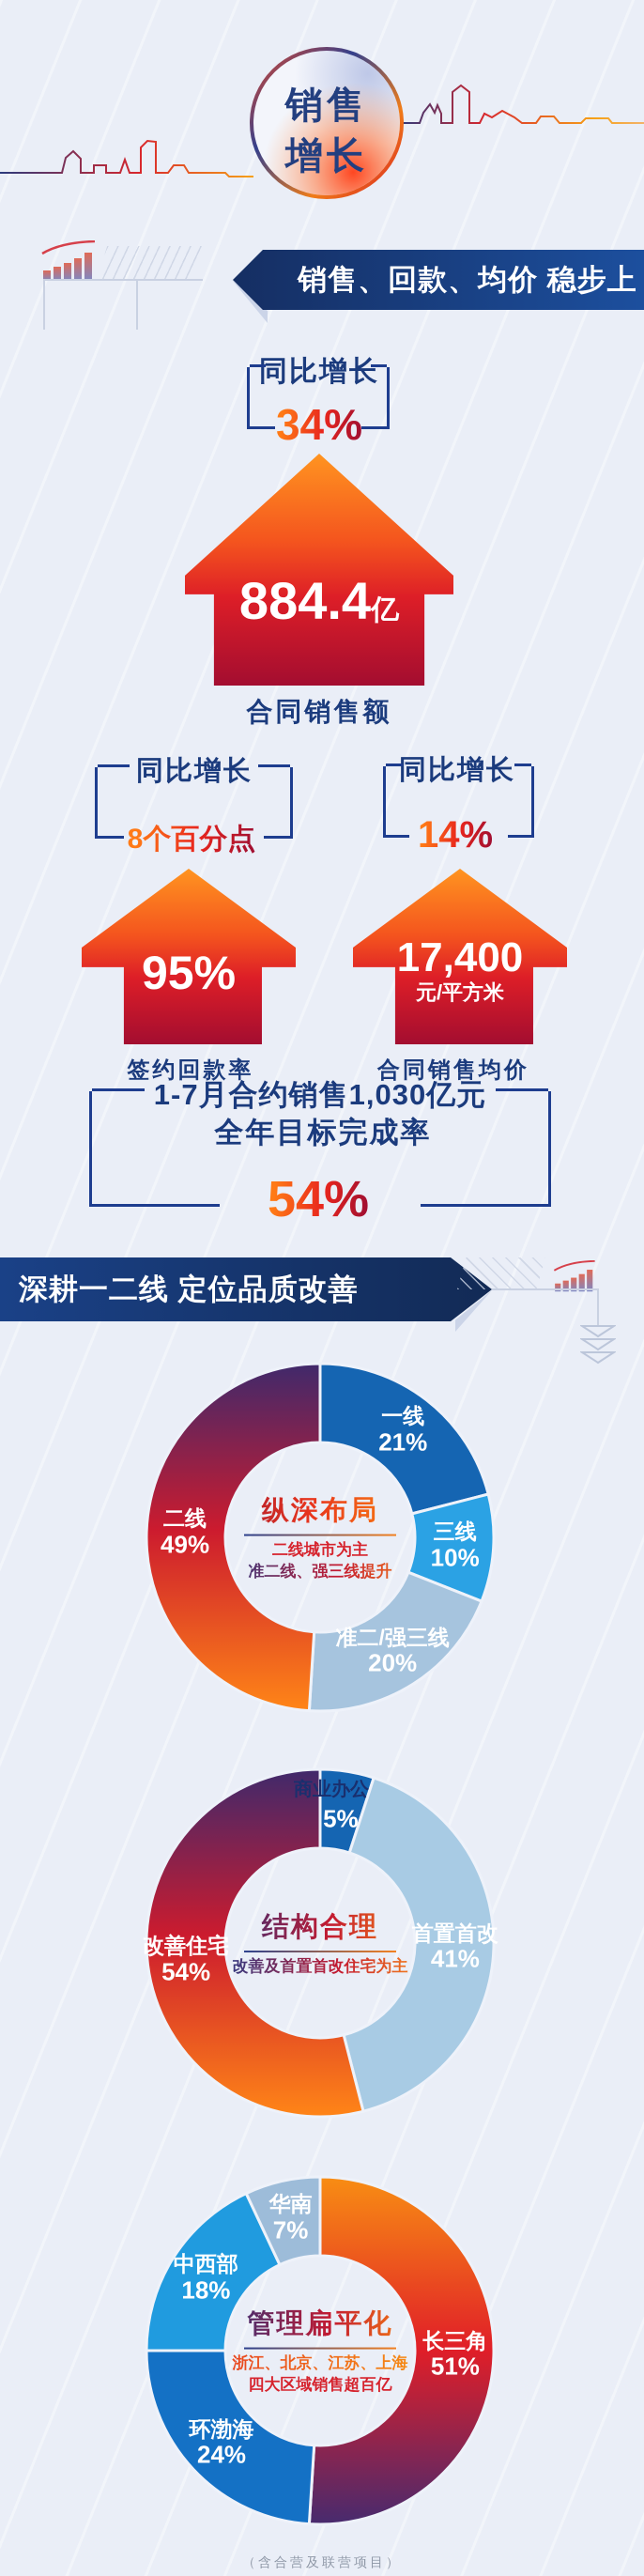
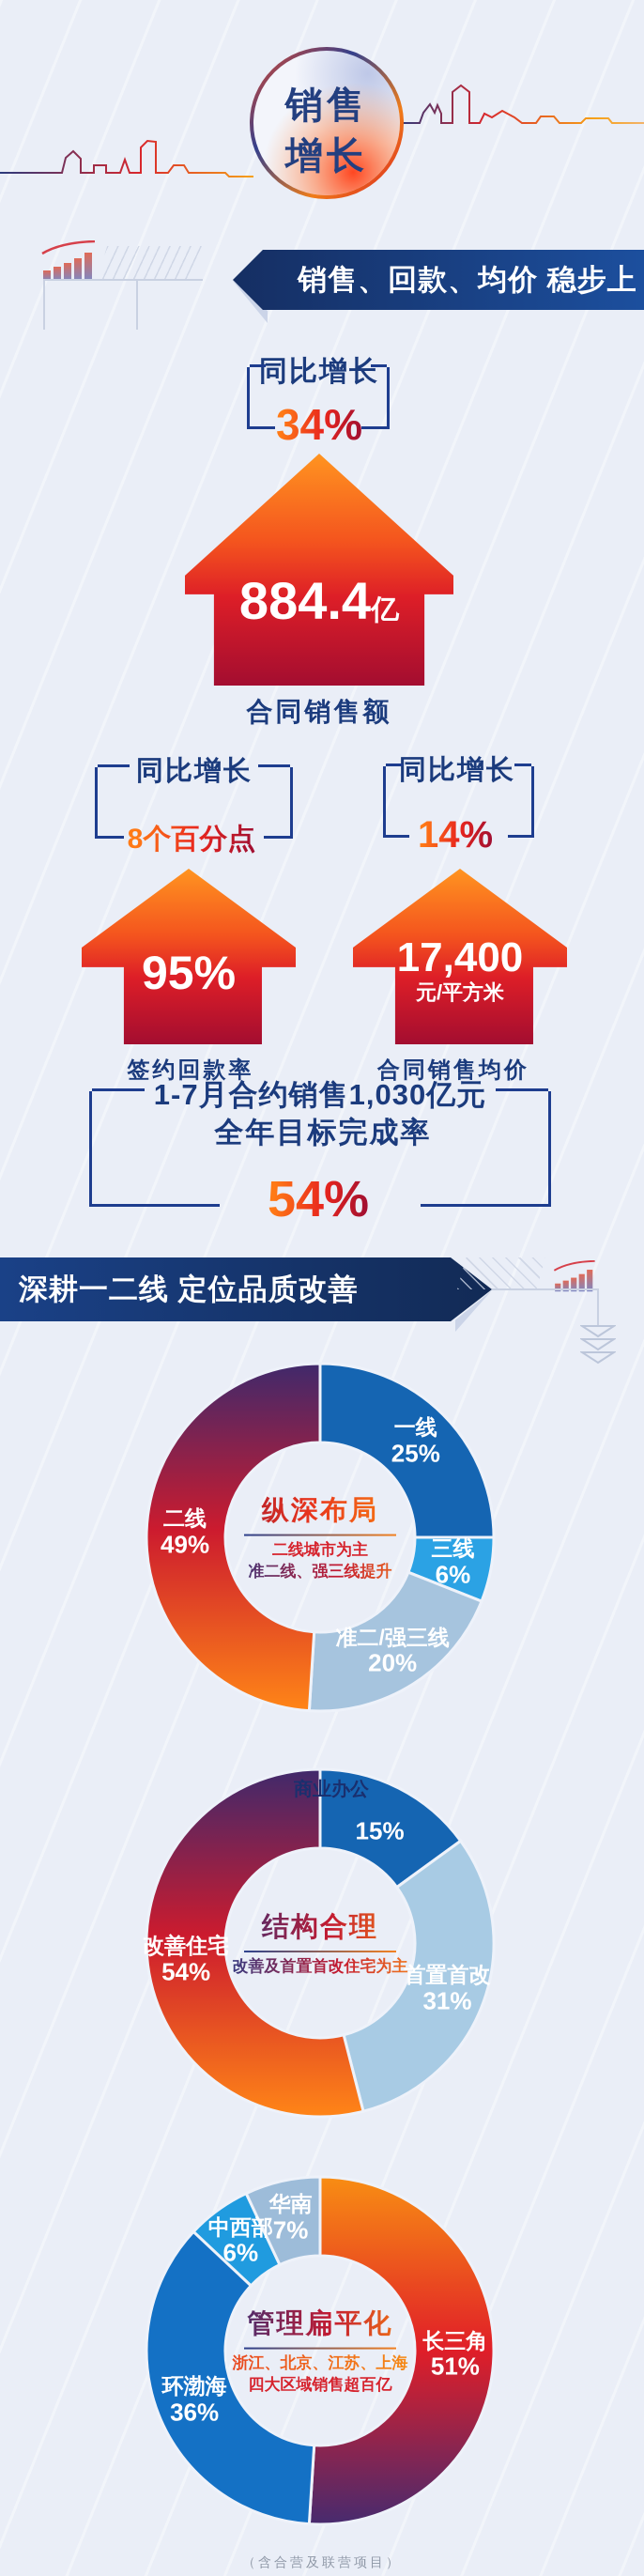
纵深布局/一线: 21% -> 25%
纵深布局/三线: 10% -> 6%
结构合理/商业办公: 5% -> 15%
结构合理/首置首改: 41% -> 31%
管理扁平化/环渤海: 24% -> 36%
管理扁平化/中西部: 18% -> 6%
